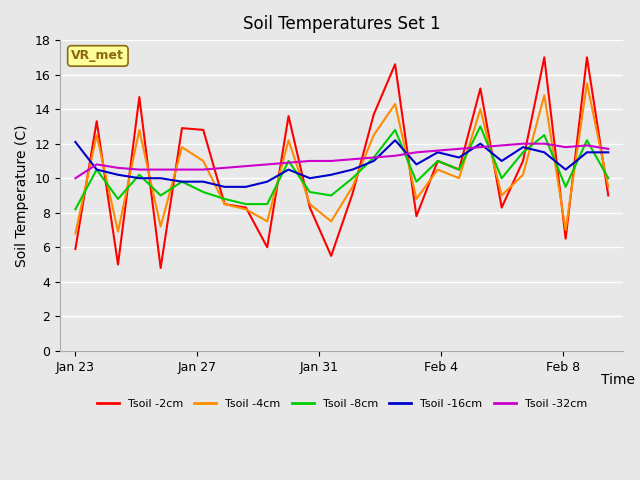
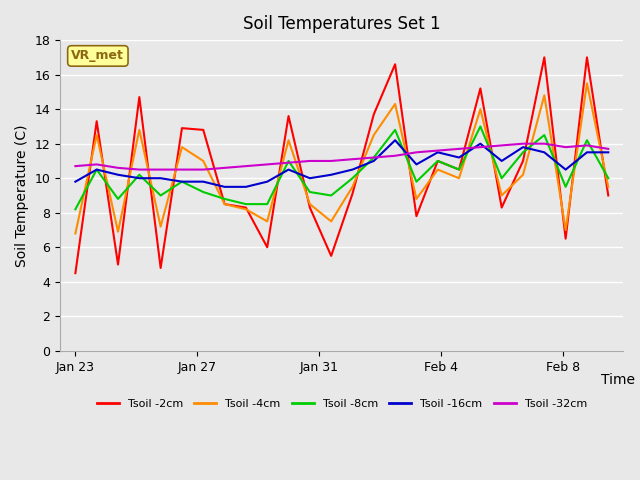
Tsoil -2cm/Jan 23: 5.9 -> 4.5
Tsoil -16cm/Jan 23: 12.1 -> 9.8
Tsoil -32cm/Jan 23: 10.0 -> 10.7
